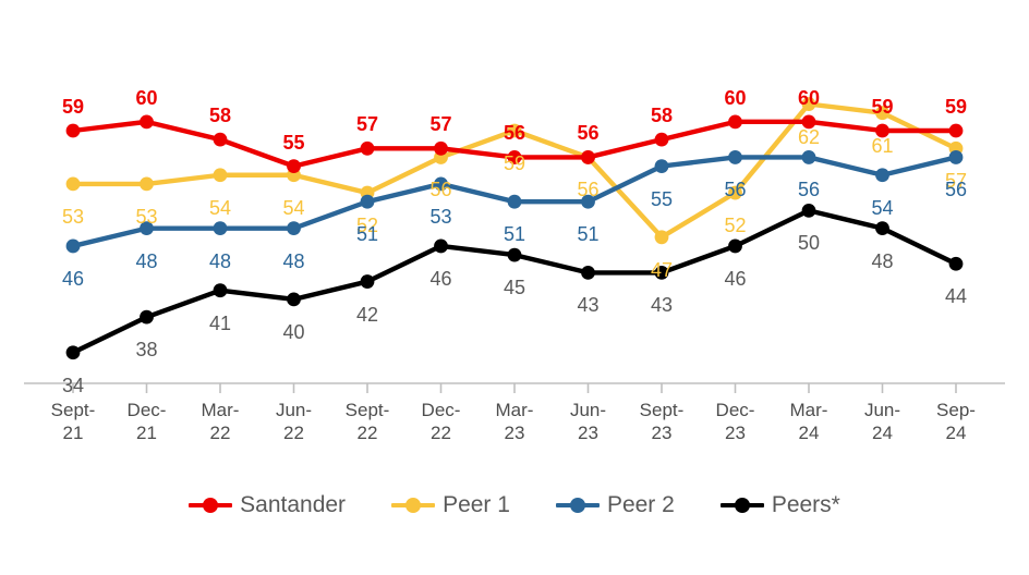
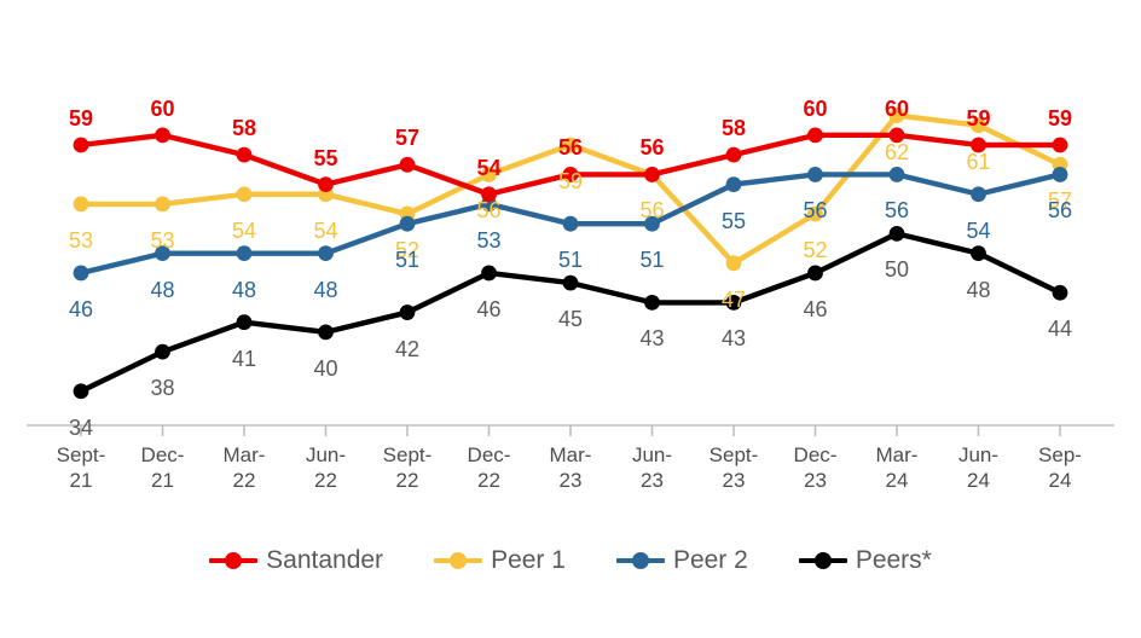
Santander/Dec- 22: 57 -> 54
